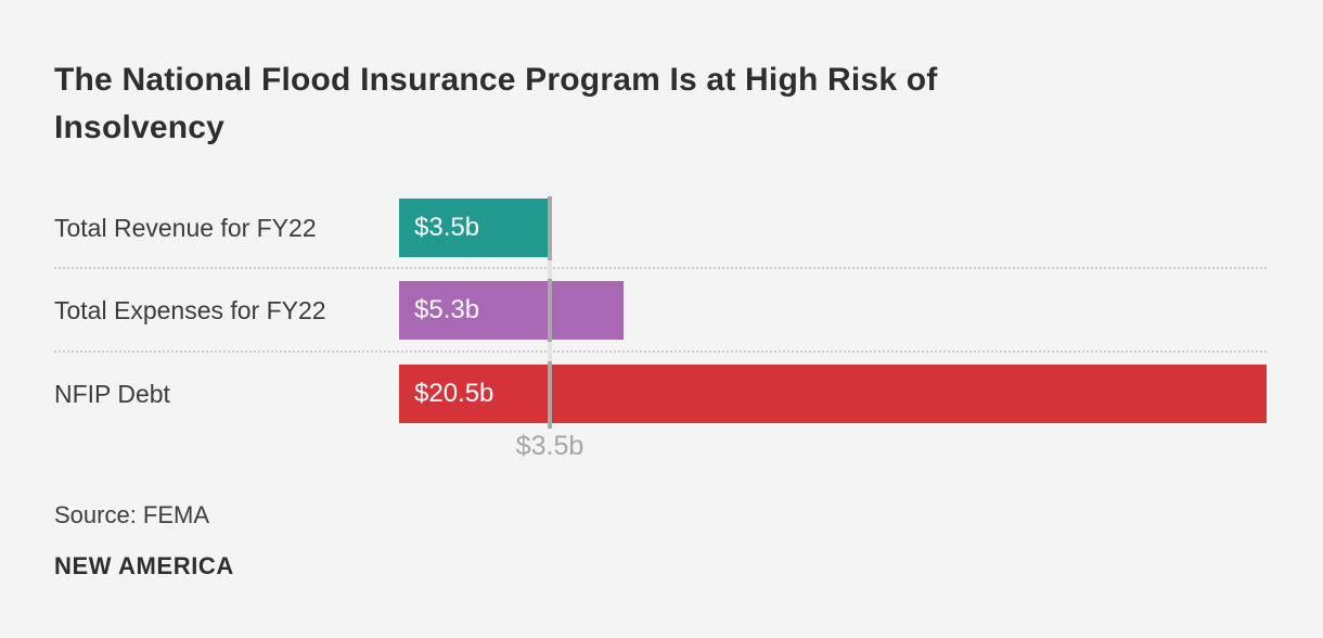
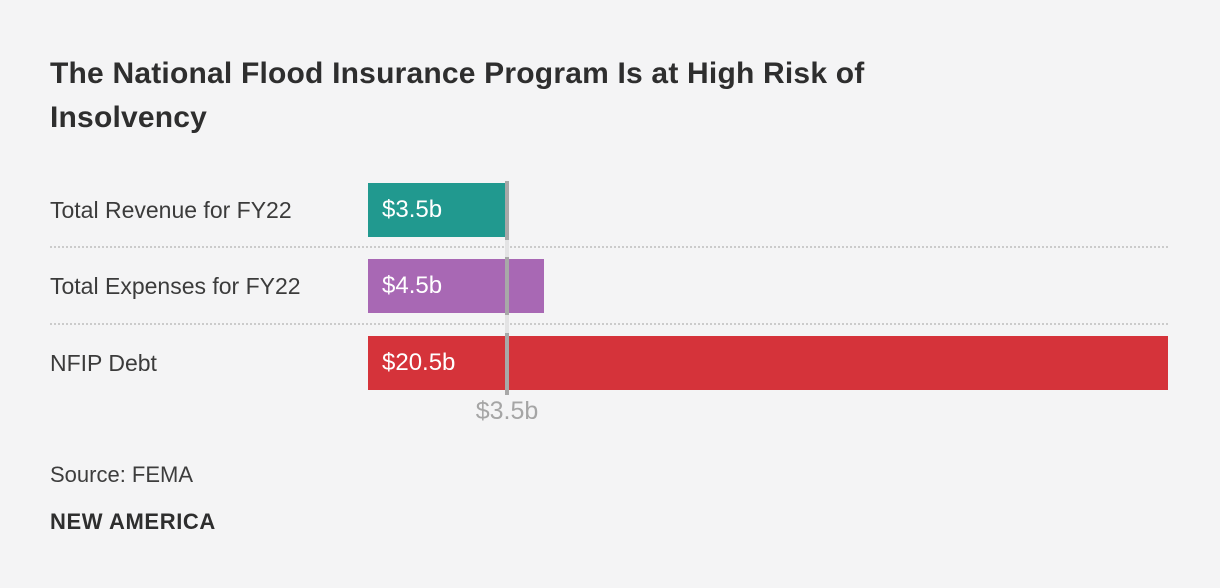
Total Expenses for FY22: $5.3b -> $4.5b
